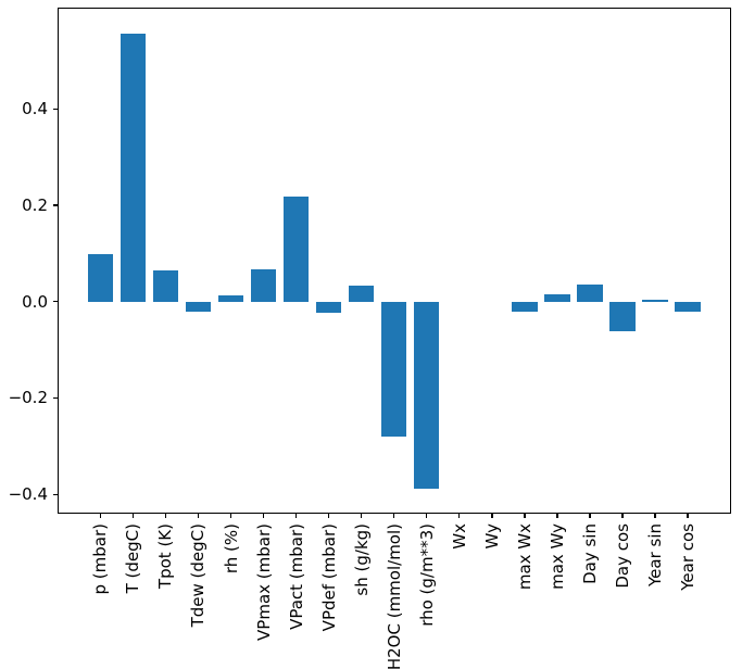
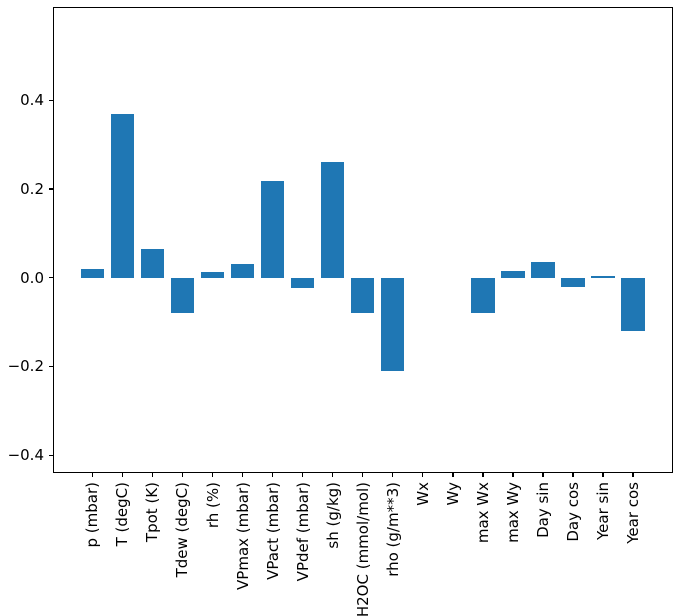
p (mbar): 0.10 -> 0.02
T (degC): 0.56 -> 0.37
Tdew (degC): -0.02 -> -0.08
VPmax (mbar): 0.07 -> 0.03
sh (g/kg): 0.03 -> 0.26
H2OC (mmol/mol): -0.28 -> -0.08
rho (g/m**3): -0.39 -> -0.21
max Wx: -0.02 -> -0.08
Day cos: -0.06 -> -0.02
Year cos: -0.02 -> -0.12
